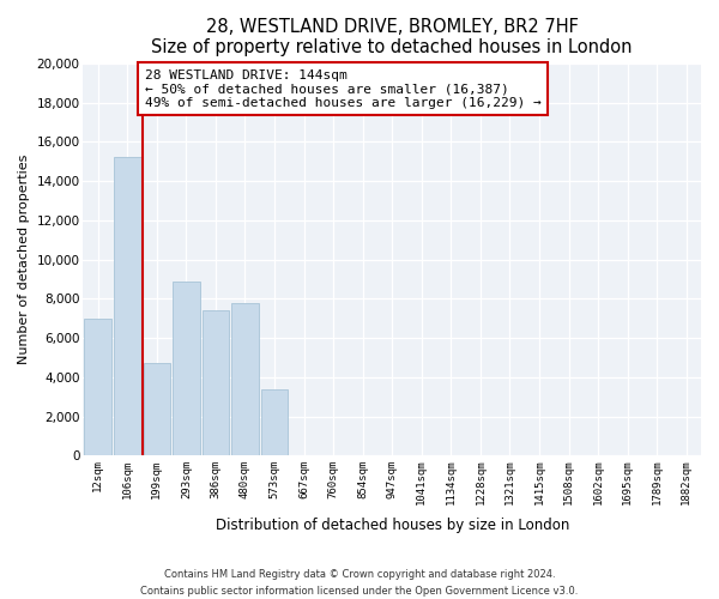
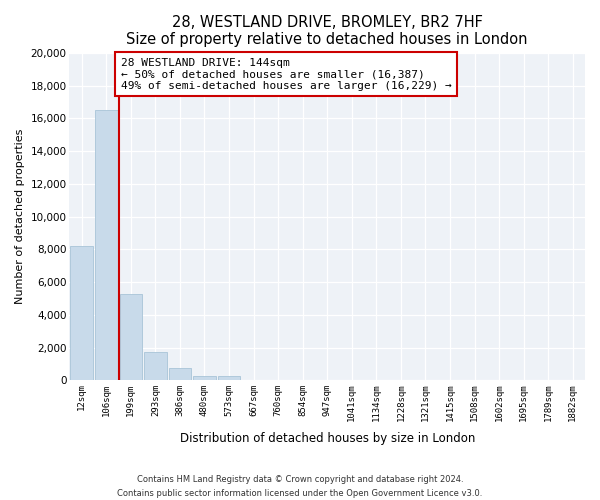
12sqm: 7,000 -> 8,200
106sqm: 15,200 -> 16,500
199sqm: 4,700 -> 5,300
293sqm: 8,900 -> 1,800
386sqm: 7,400 -> 800
480sqm: 7,800 -> 300
573sqm: 3,400 -> 200
